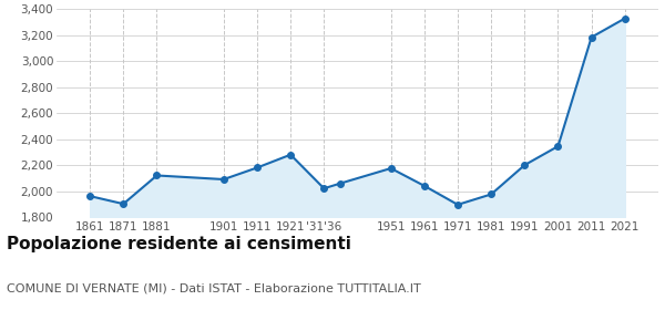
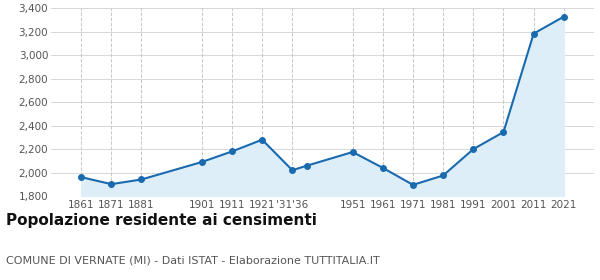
1881: 2,120 -> 1,940
